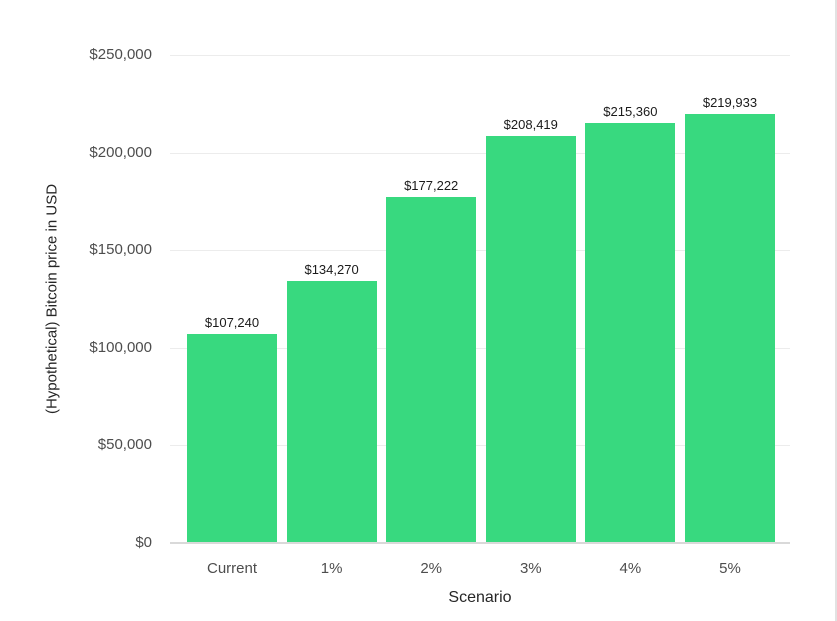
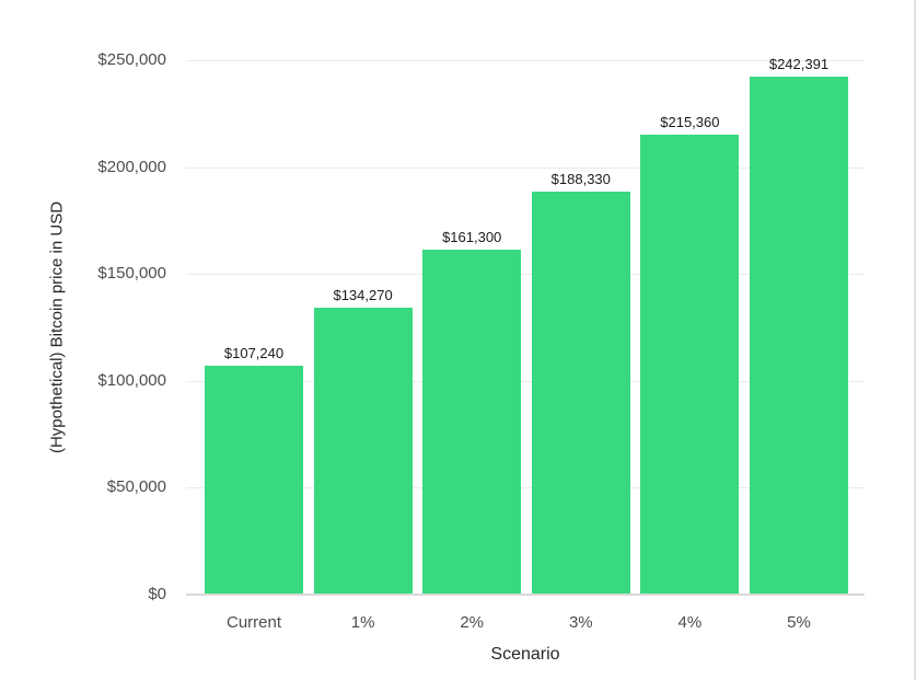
2%: $177,222 -> $161,300
3%: $208,419 -> $188,330
5%: $219,933 -> $242,391
